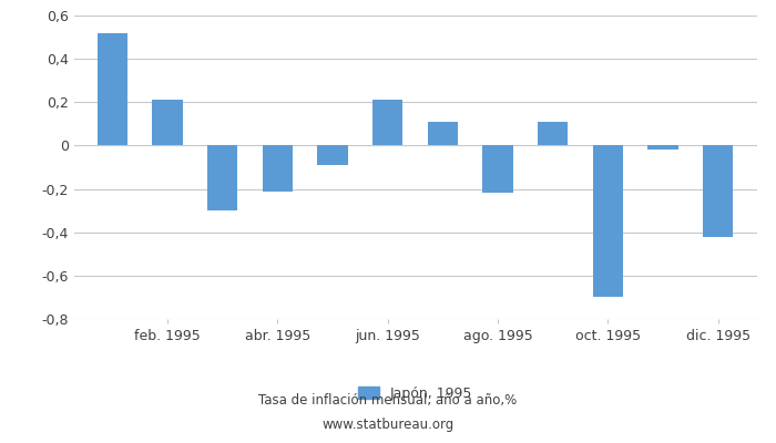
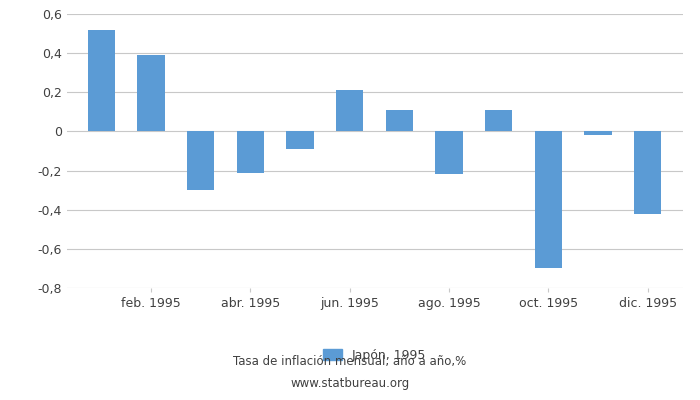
feb. 1995: 0,21 -> 0,39
